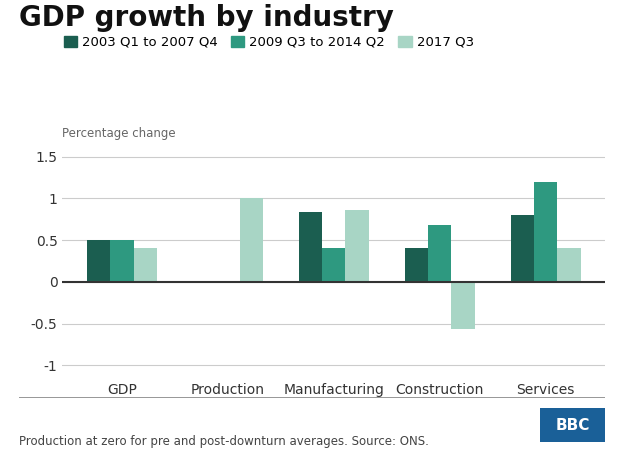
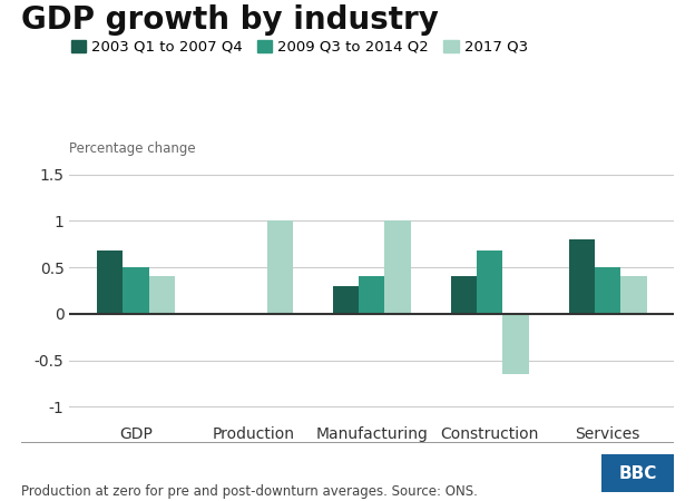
2003 Q1 to 2007 Q4/GDP: 0.50 -> 0.68
2003 Q1 to 2007 Q4/Manufacturing: 0.84 -> 0.30
2017 Q3/Manufacturing: 0.86 -> 1.00
2017 Q3/Construction: -0.56 -> -0.65
2009 Q3 to 2014 Q2/Services: 1.20 -> 0.50
